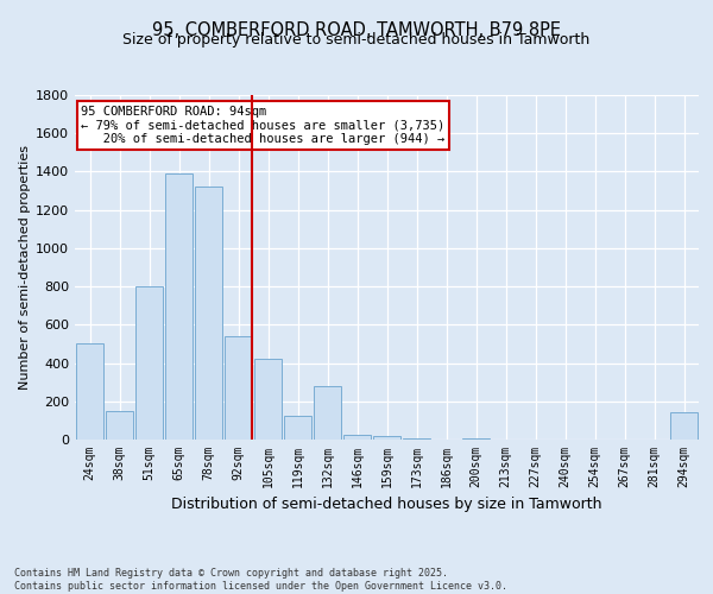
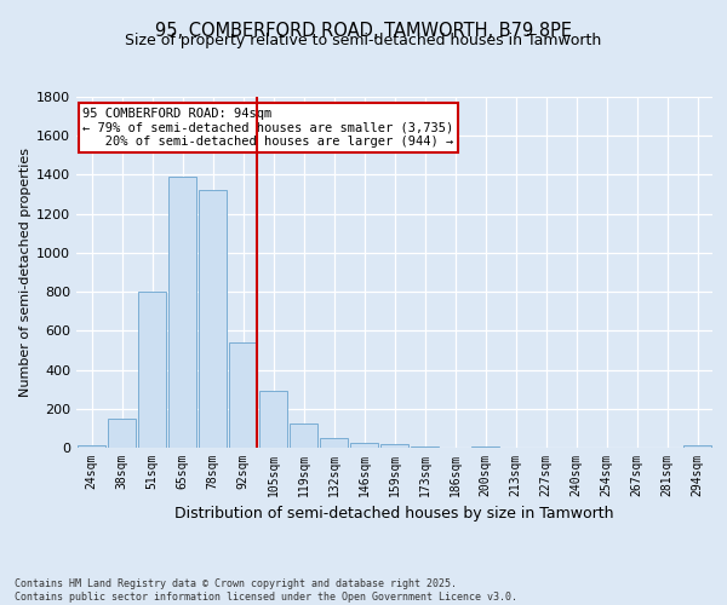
24sqm: 500 -> 20
105sqm: 420 -> 290
132sqm: 280 -> 50
294sqm: 140 -> 10
